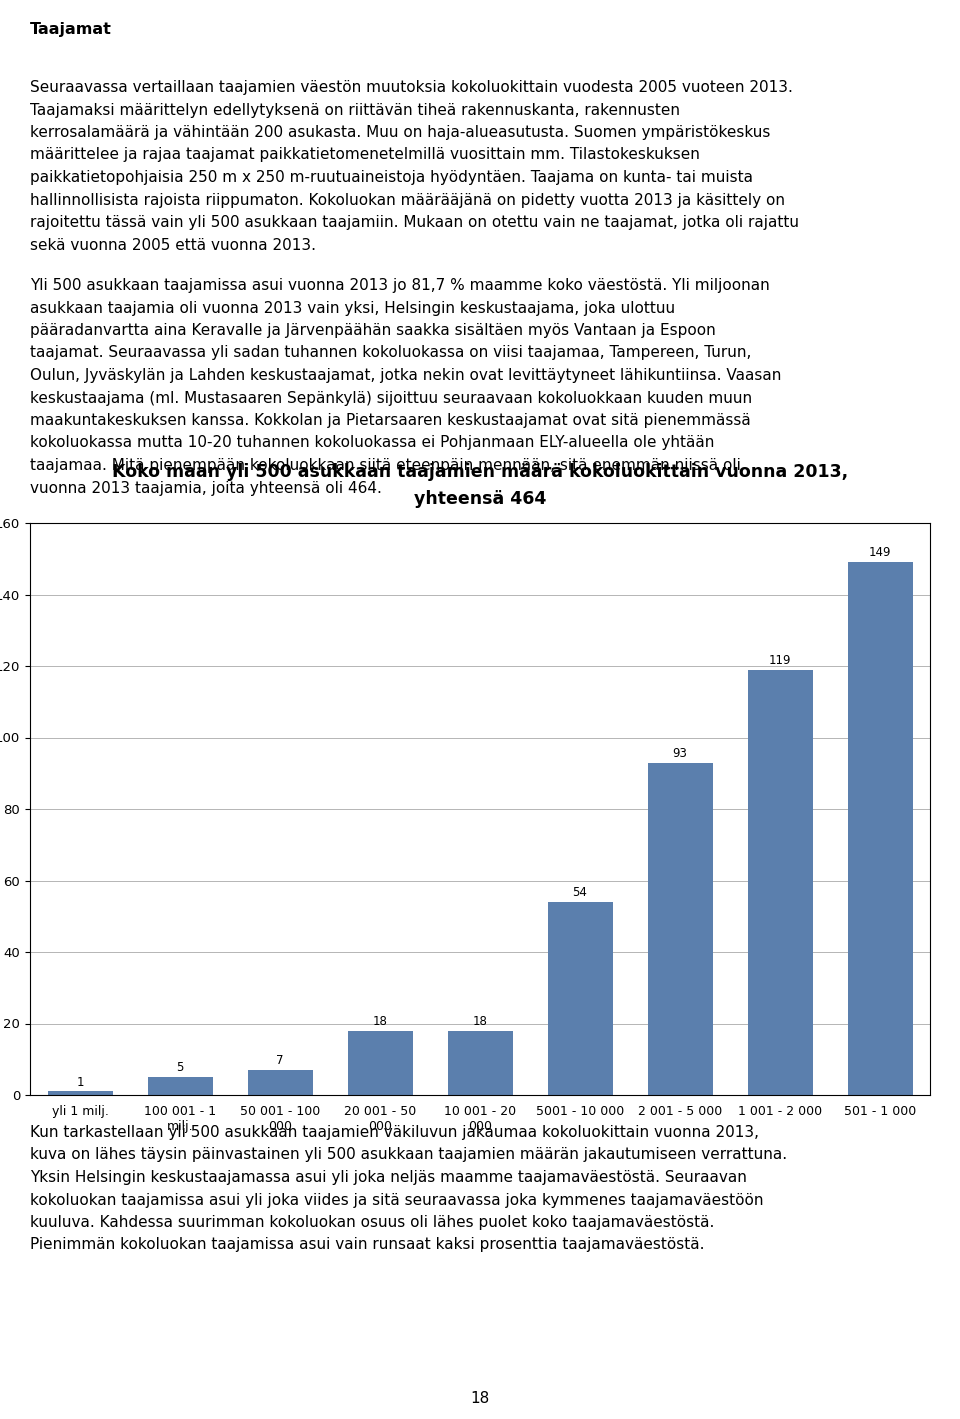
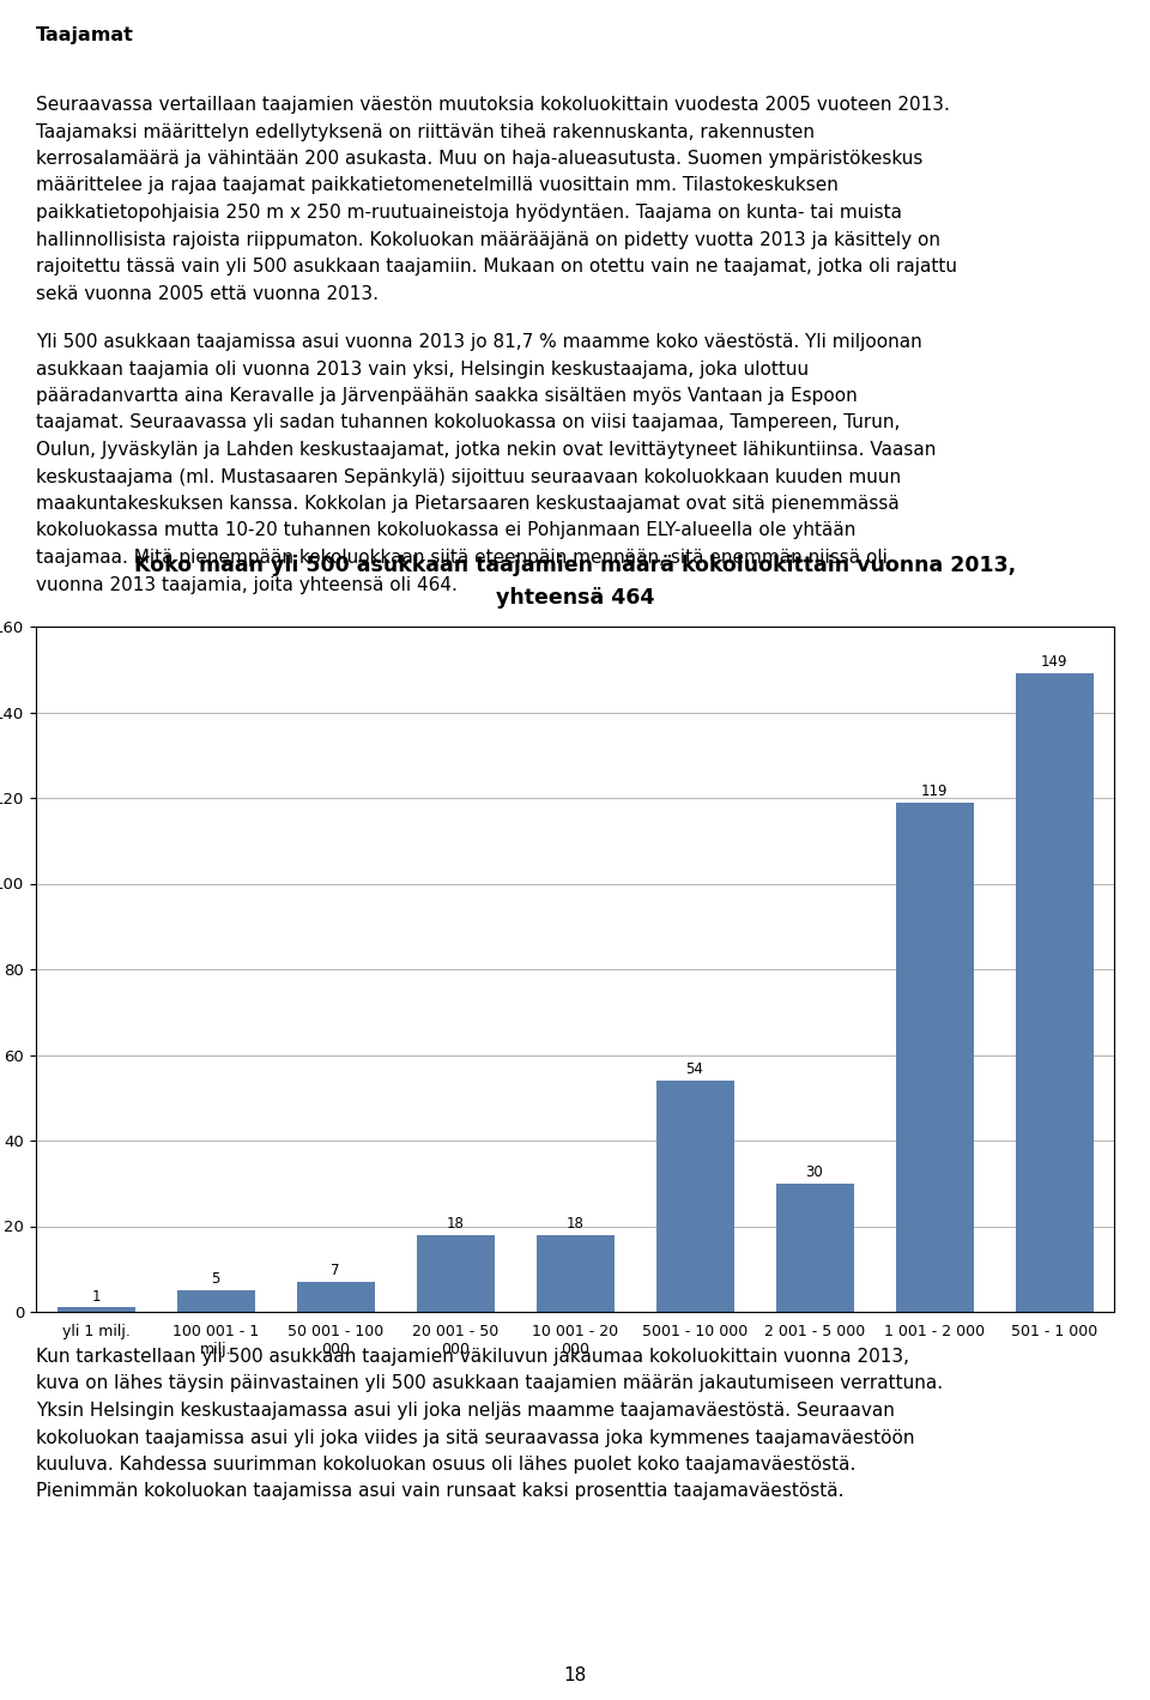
2 001 - 5 000: 93 -> 30
